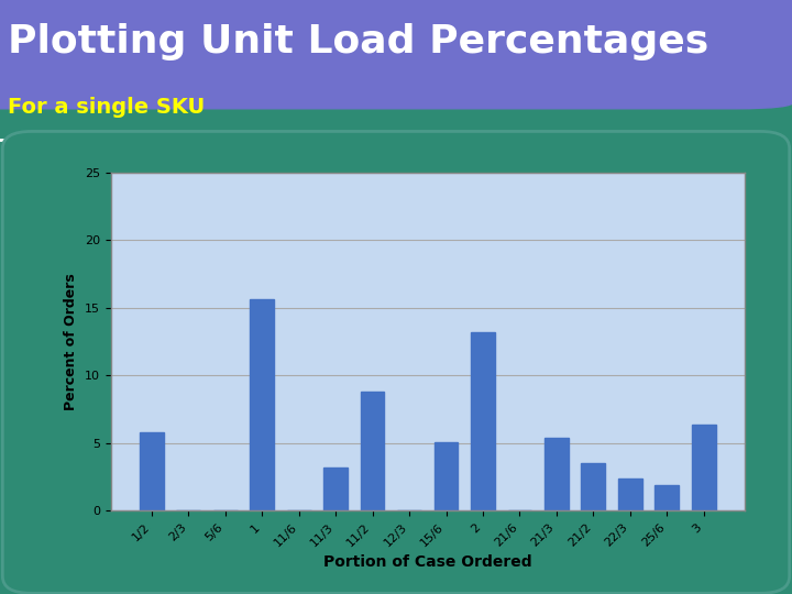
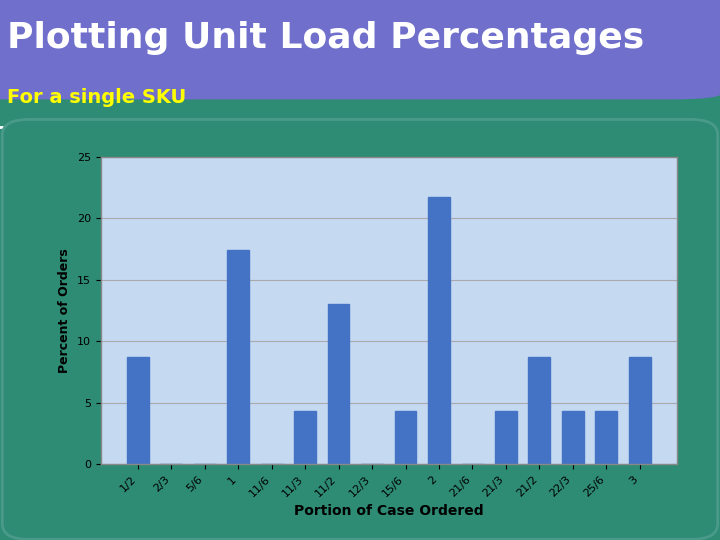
1/2: 5.8 -> 8.7
1: 15.6 -> 17.4
11/3: 3.2 -> 4.3
11/2: 8.8 -> 13.0
15/6: 5.1 -> 4.3
2: 13.2 -> 21.7
21/3: 5.4 -> 4.3
21/2: 3.5 -> 8.7
22/3: 2.4 -> 4.3
25/6: 1.9 -> 4.3
3: 6.4 -> 8.7
